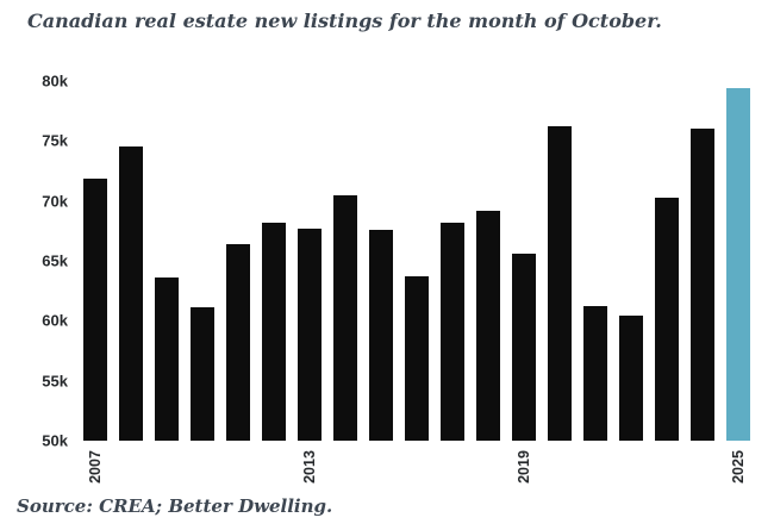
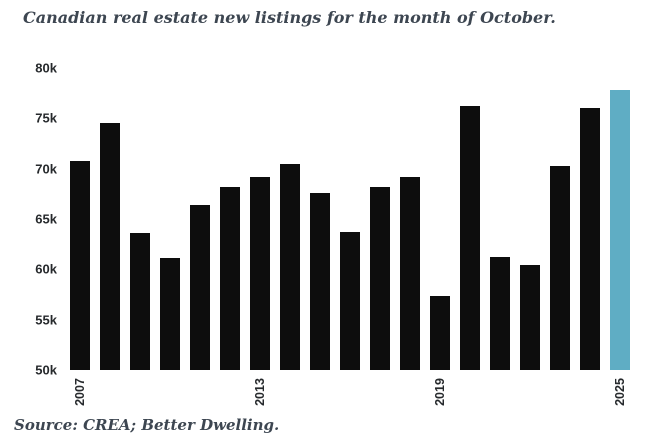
2007: 71.9k -> 70.8k
2013: 67.7k -> 69.2k
2019: 65.6k -> 57.4k
2025: 79.4k -> 77.8k
